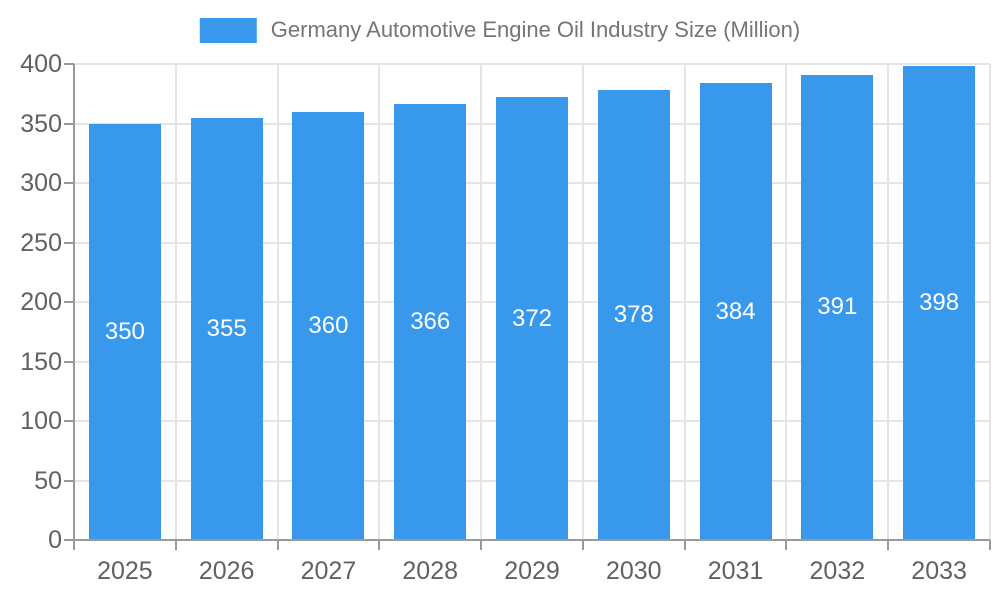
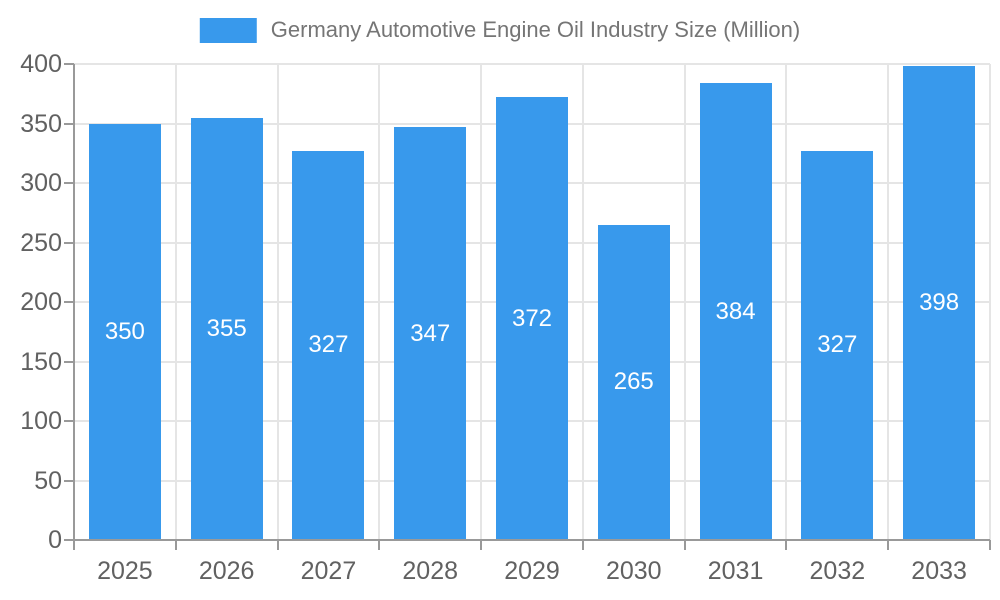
2027: 360 -> 327
2028: 366 -> 347
2030: 378 -> 265
2032: 391 -> 327
